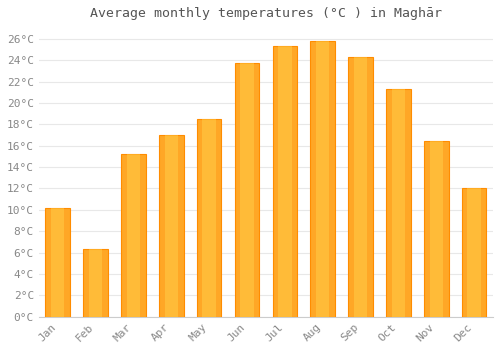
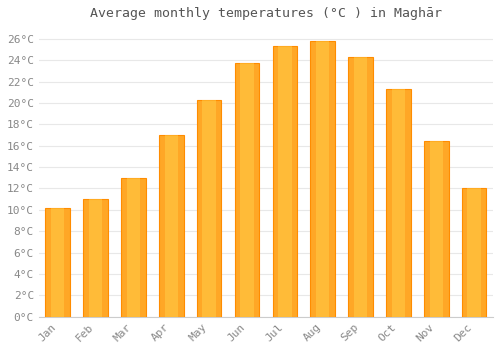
Feb: 6.3°C -> 11.0°C
Mar: 15.2°C -> 13.0°C
May: 18.5°C -> 20.3°C
